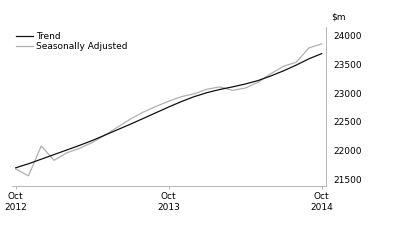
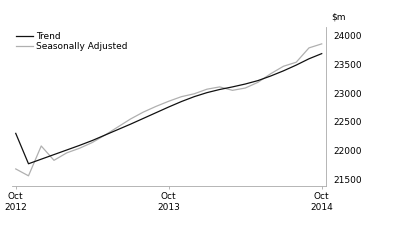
Trend/Oct 2012: 21700 -> 22300
